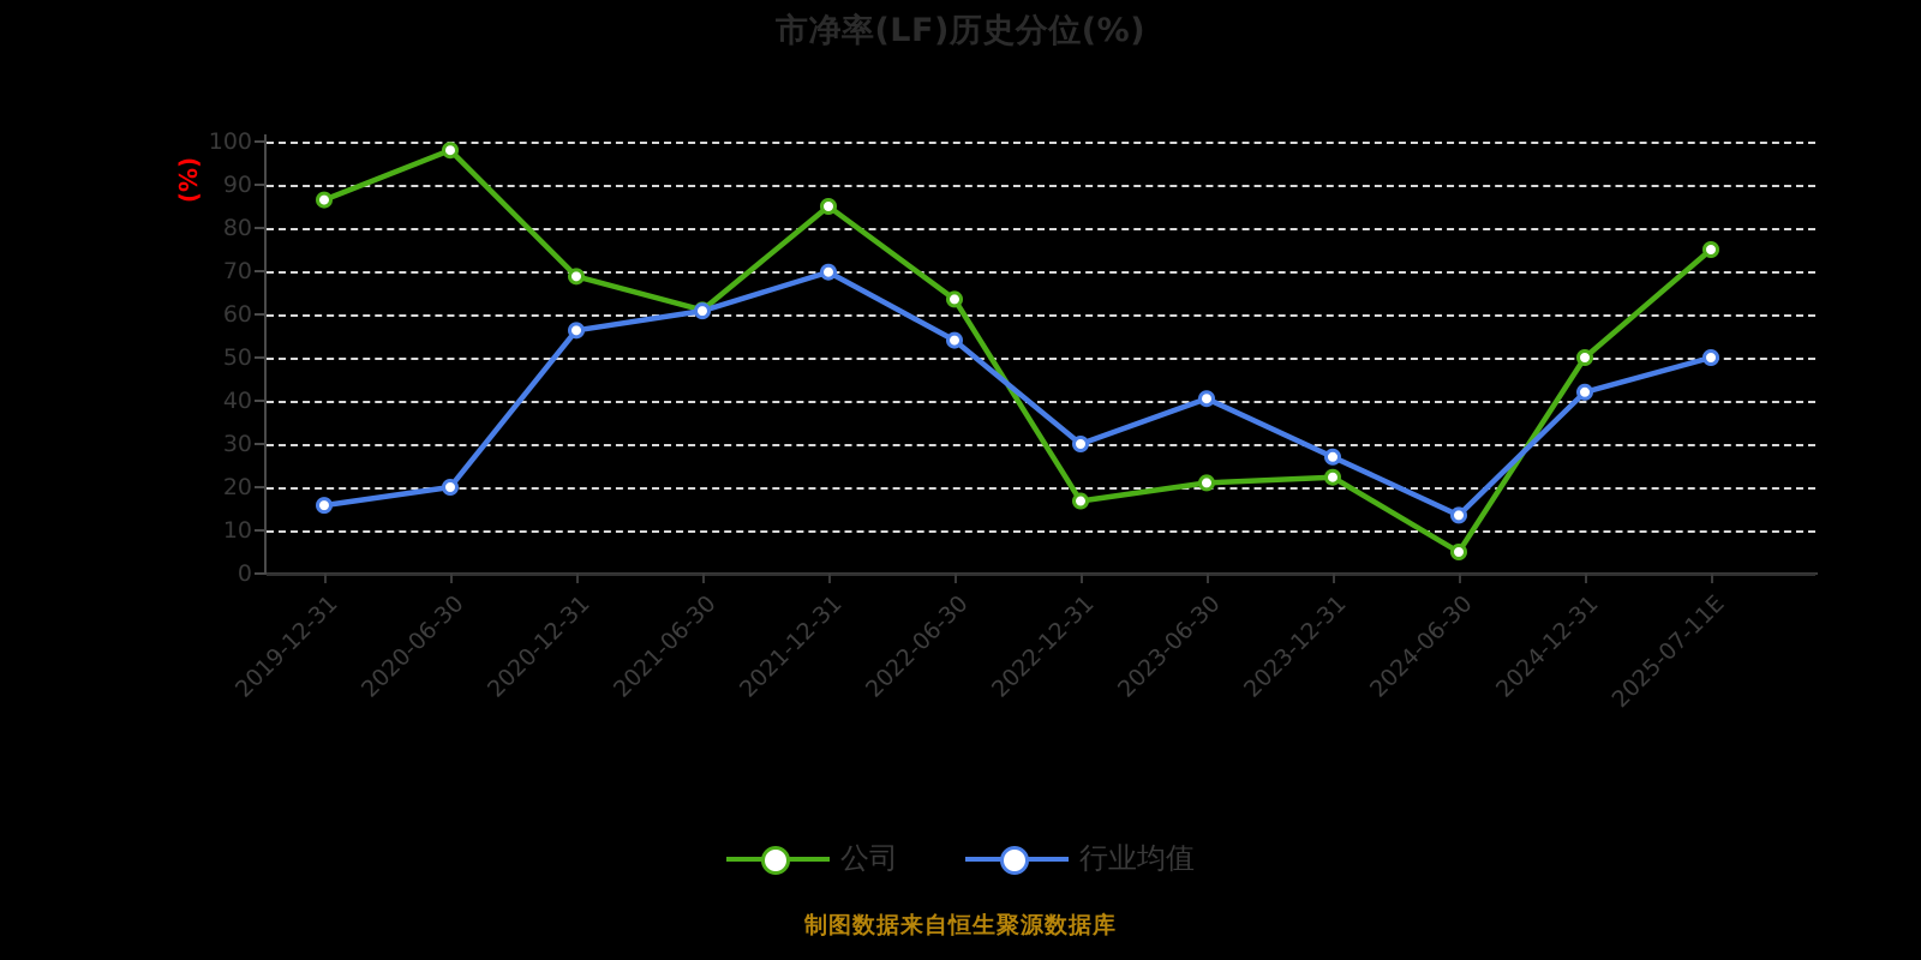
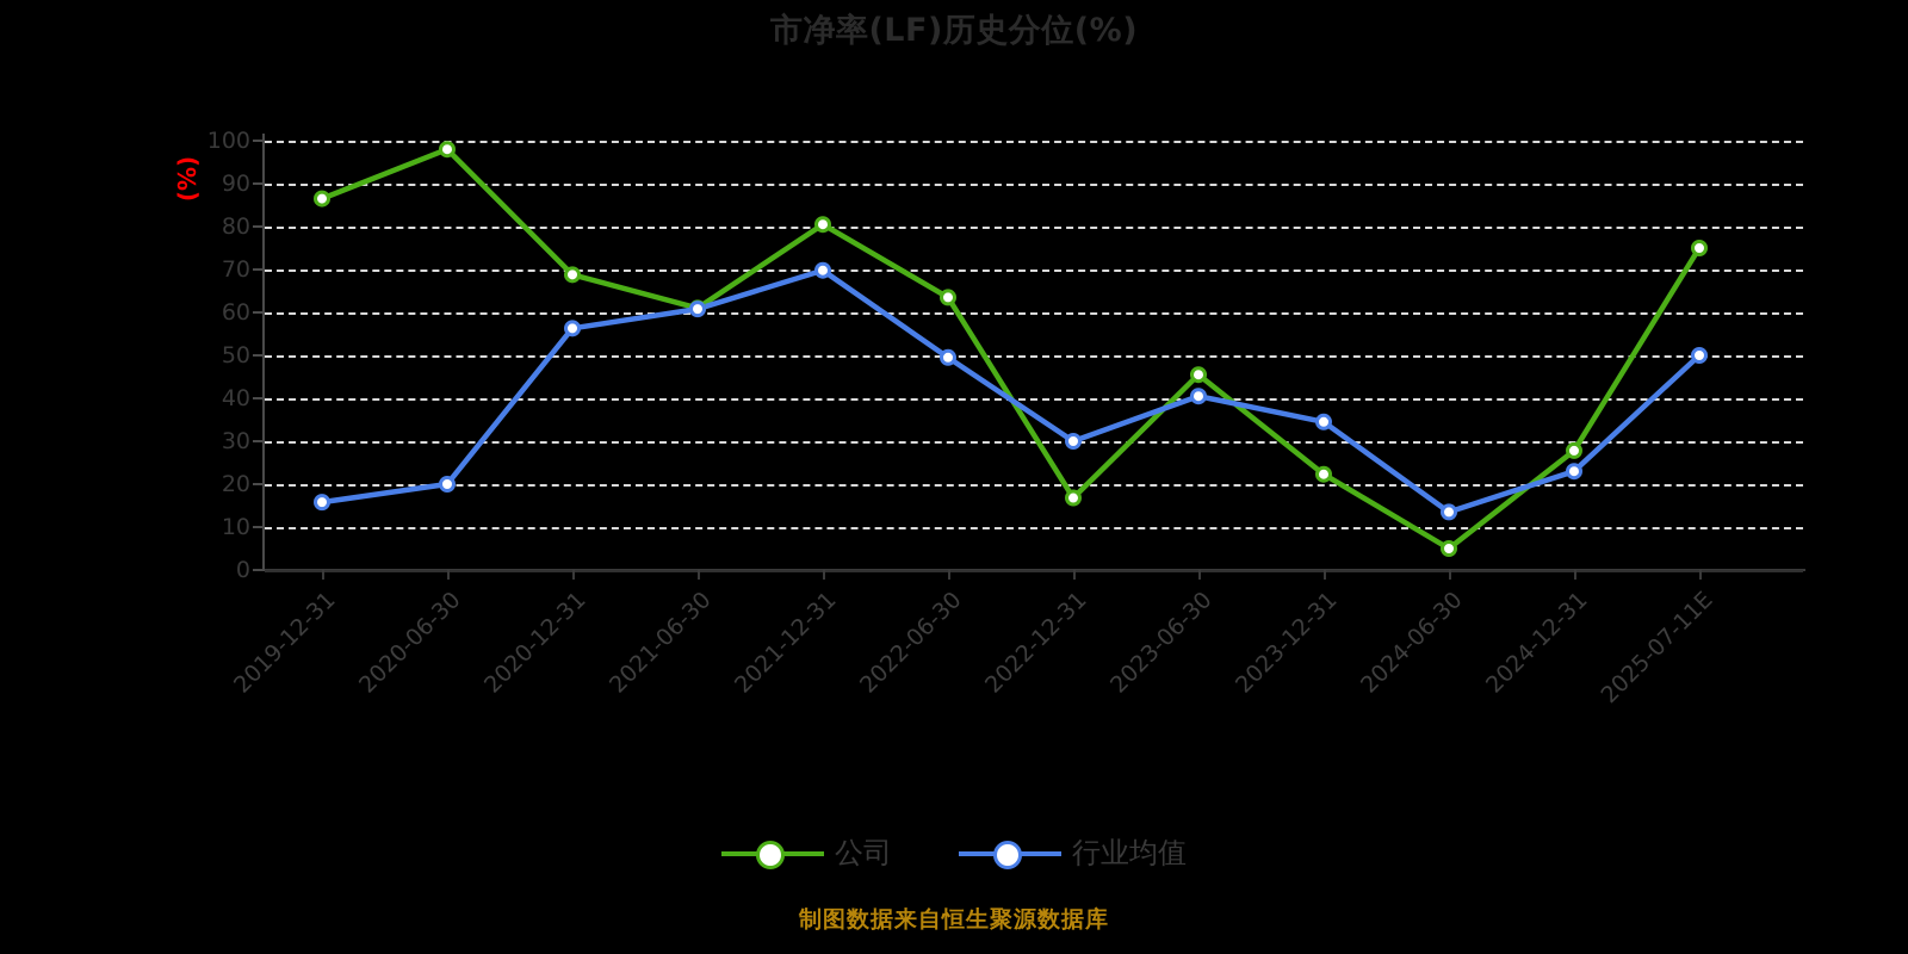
公司/2021-12-31: 85 -> 80
行业均值/2022-06-30: 54 -> 50
公司/2023-06-30: 21 -> 46
行业均值/2023-12-31: 27 -> 34
公司/2024-12-31: 50 -> 28
行业均值/2024-12-31: 42 -> 23
